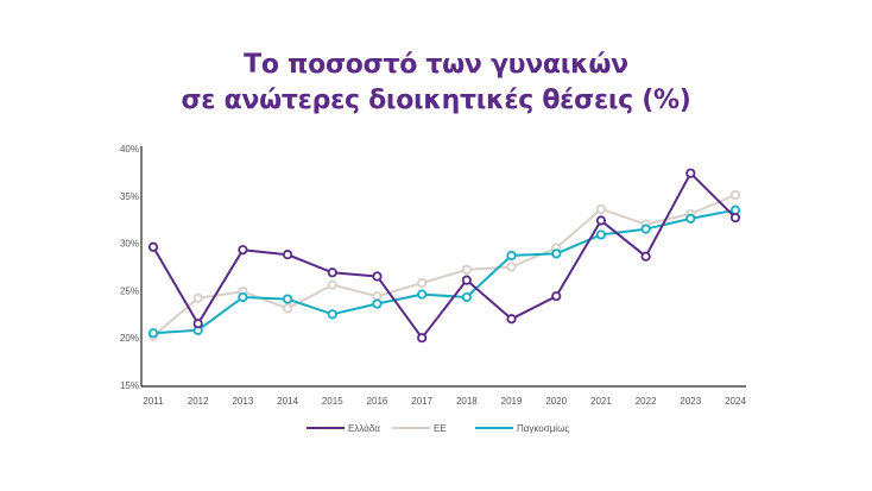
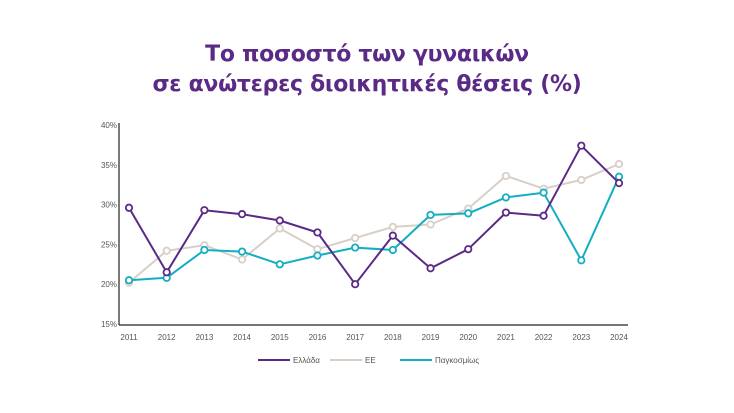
Ελλάδα/2015: 27% -> 28%
ΕΕ/2015: 26% -> 27%
Ελλάδα/2021: 32% -> 29%
Παγκοσμίως/2023: 33% -> 23%
